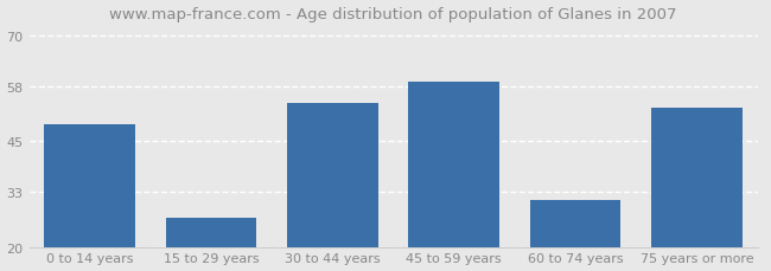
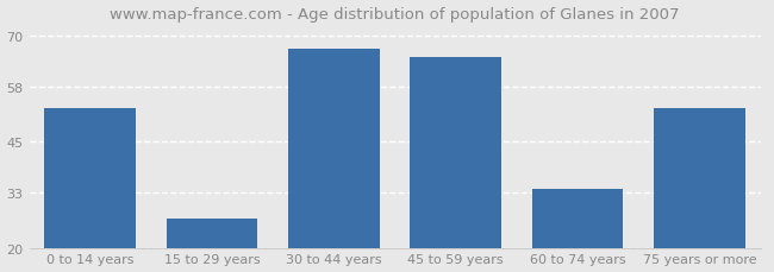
0 to 14 years: 49 -> 53
30 to 44 years: 54 -> 67
45 to 59 years: 59 -> 65
60 to 74 years: 31 -> 34
